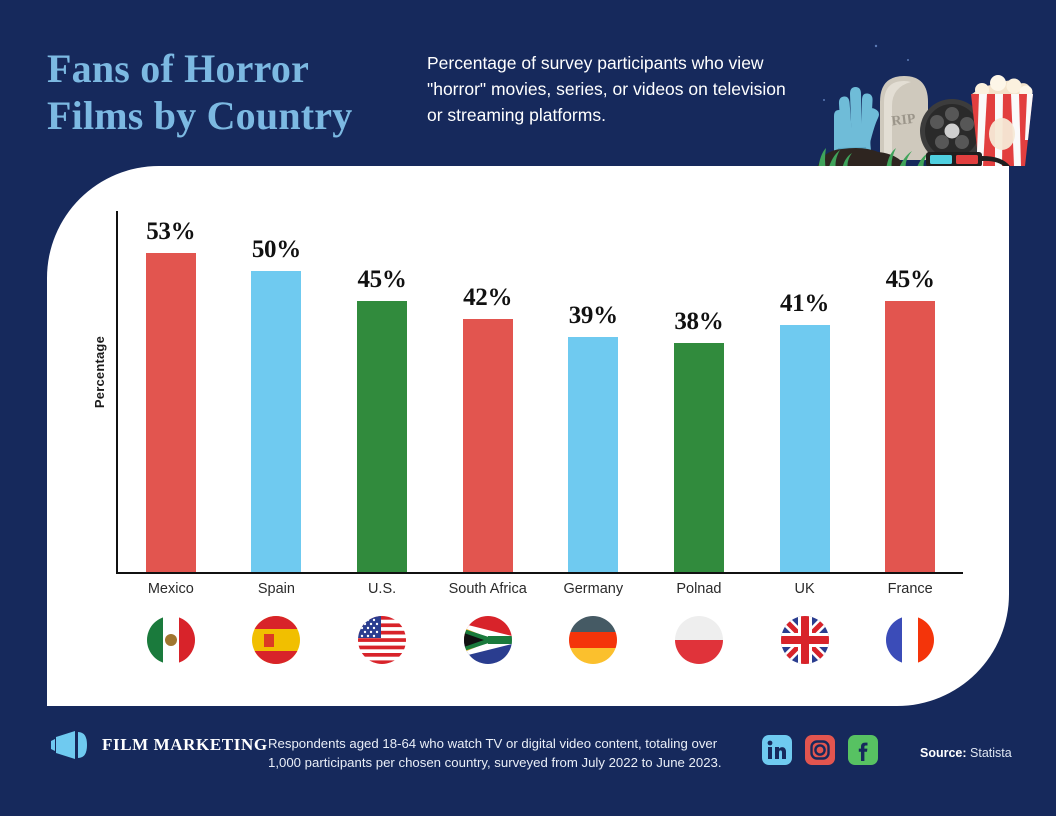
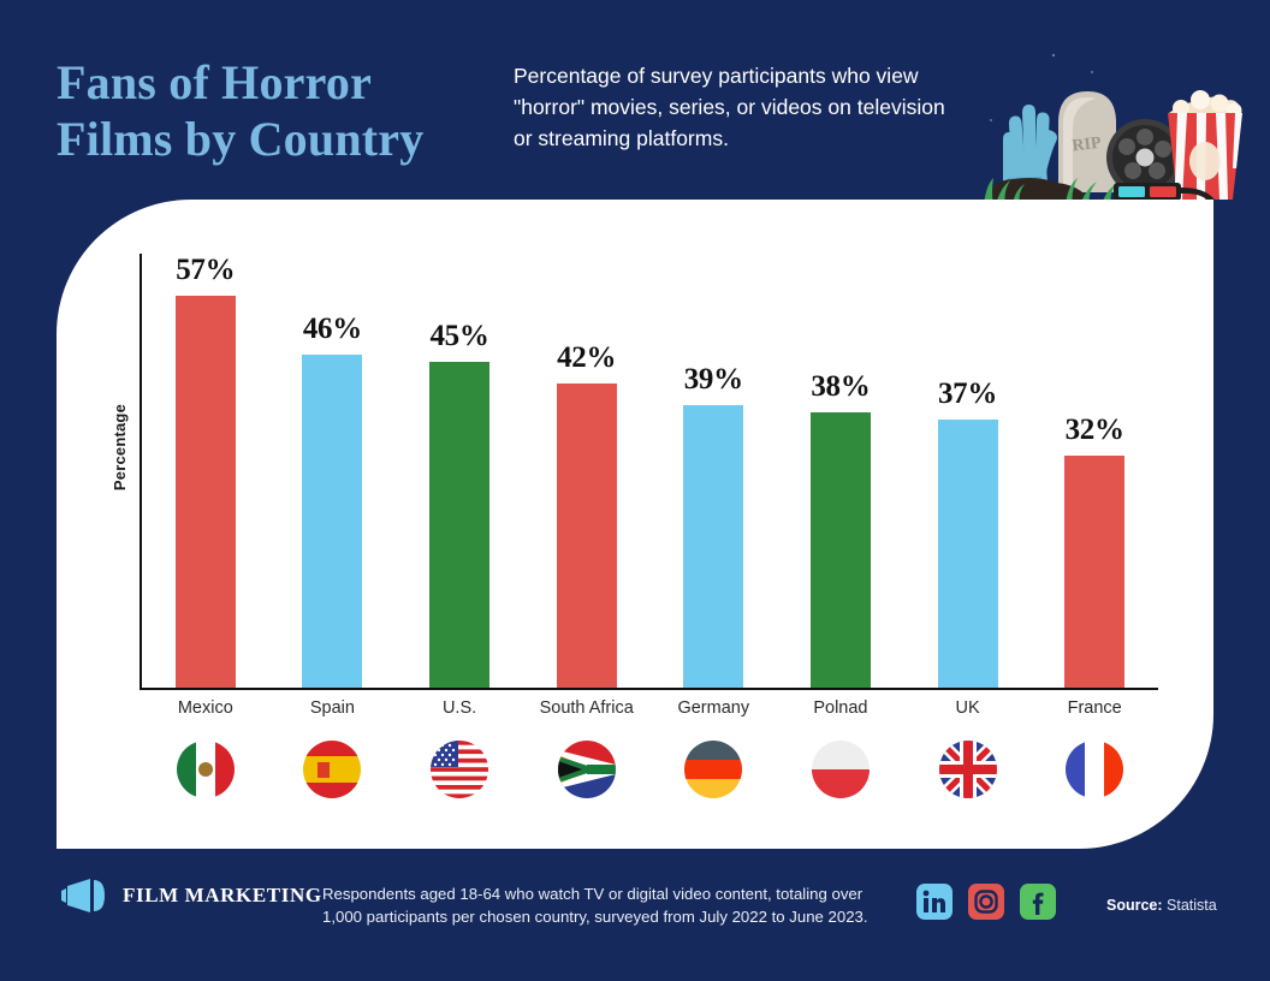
Mexico: 53% -> 57%
Spain: 50% -> 46%
UK: 41% -> 37%
France: 45% -> 32%
